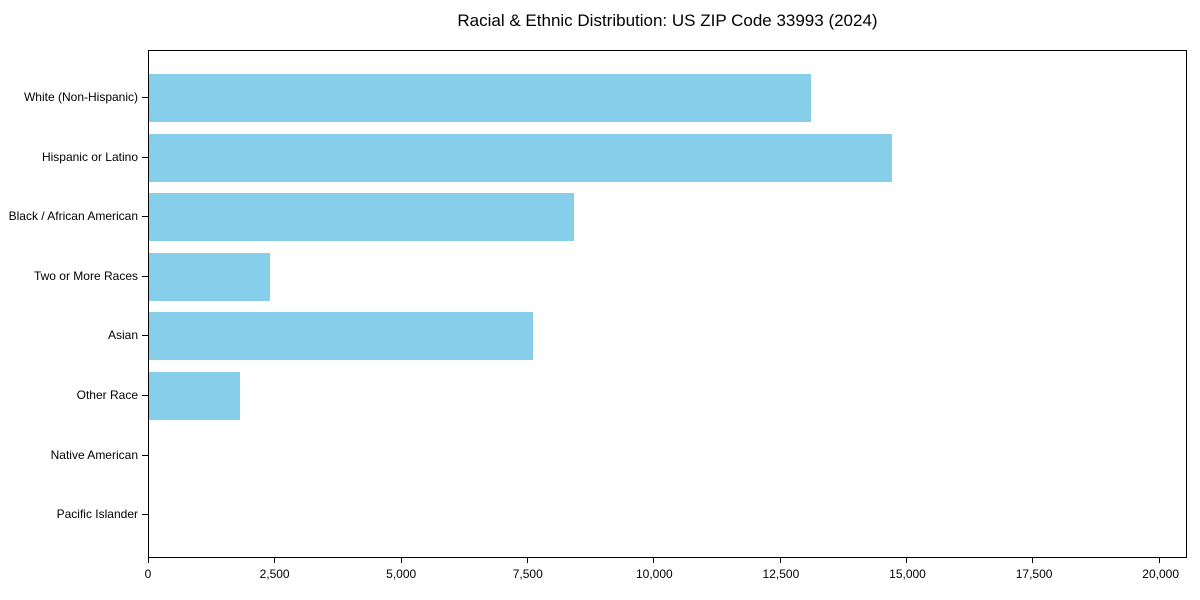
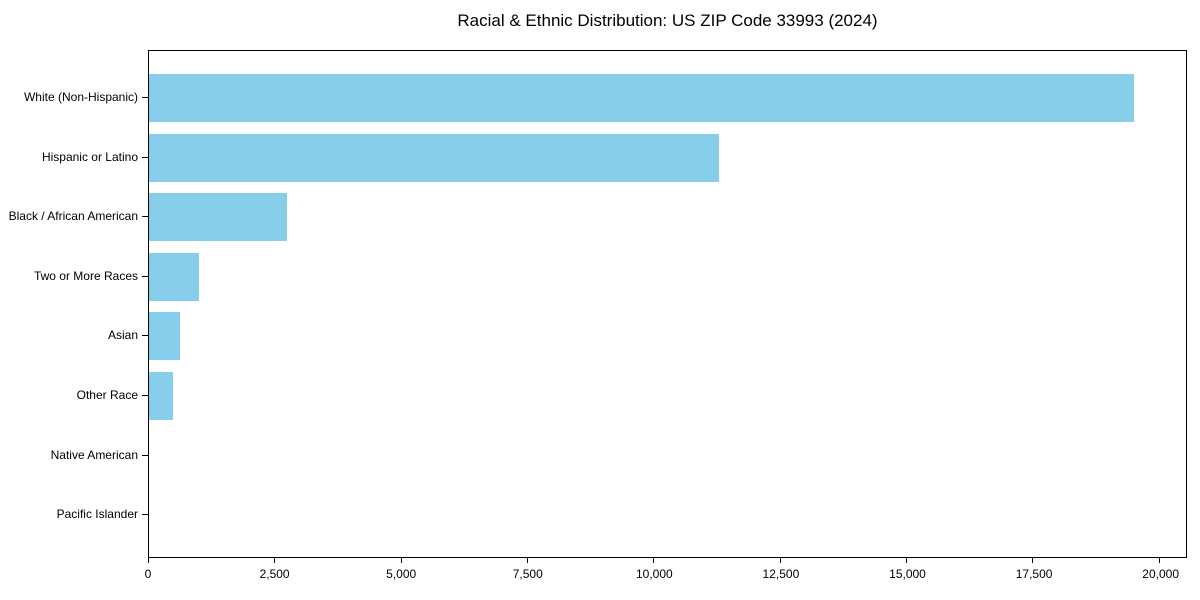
White (Non-Hispanic): 13100 -> 19500
Hispanic or Latino: 14700 -> 11300
Black / African American: 8400 -> 2700
Two or More Races: 2400 -> 1000
Asian: 7600 -> 600
Other Race: 1800 -> 500
